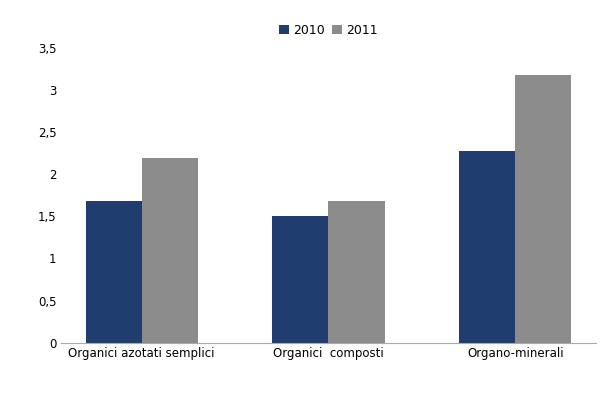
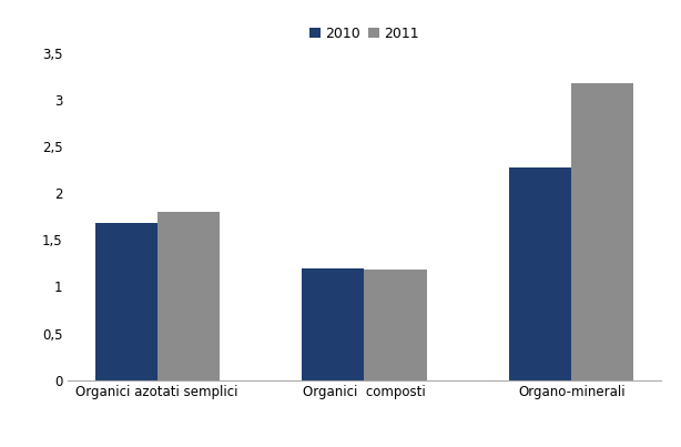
2011/Organici azotati semplici: 2,20 -> 1,80
2010/Organici composti: 1,50 -> 1,20
2011/Organici composti: 1,68 -> 1,18
